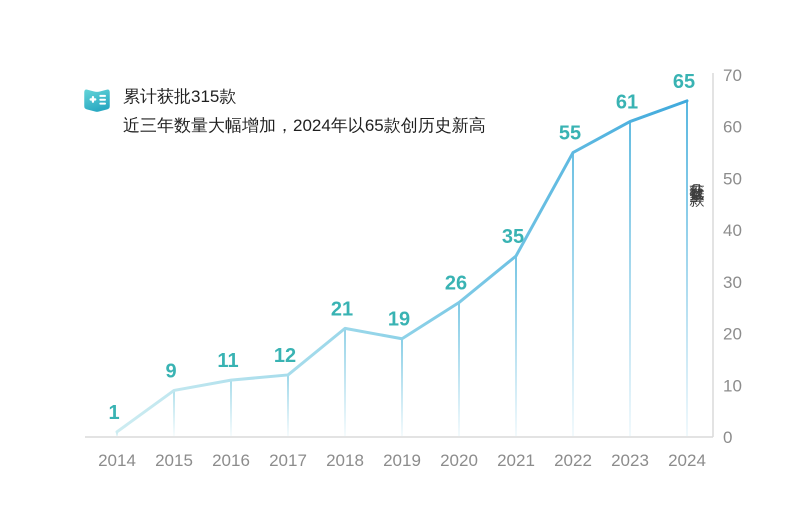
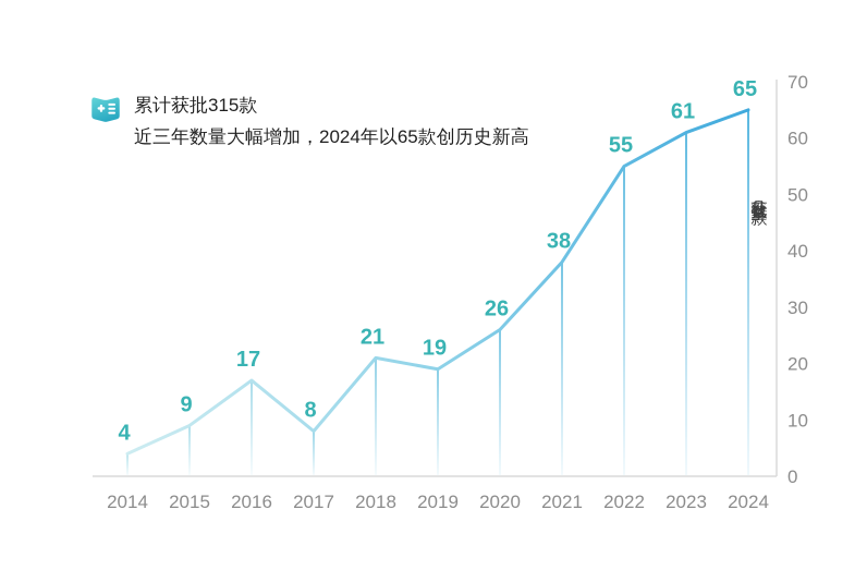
2014: 1 -> 4
2016: 11 -> 17
2017: 12 -> 8
2021: 35 -> 38
